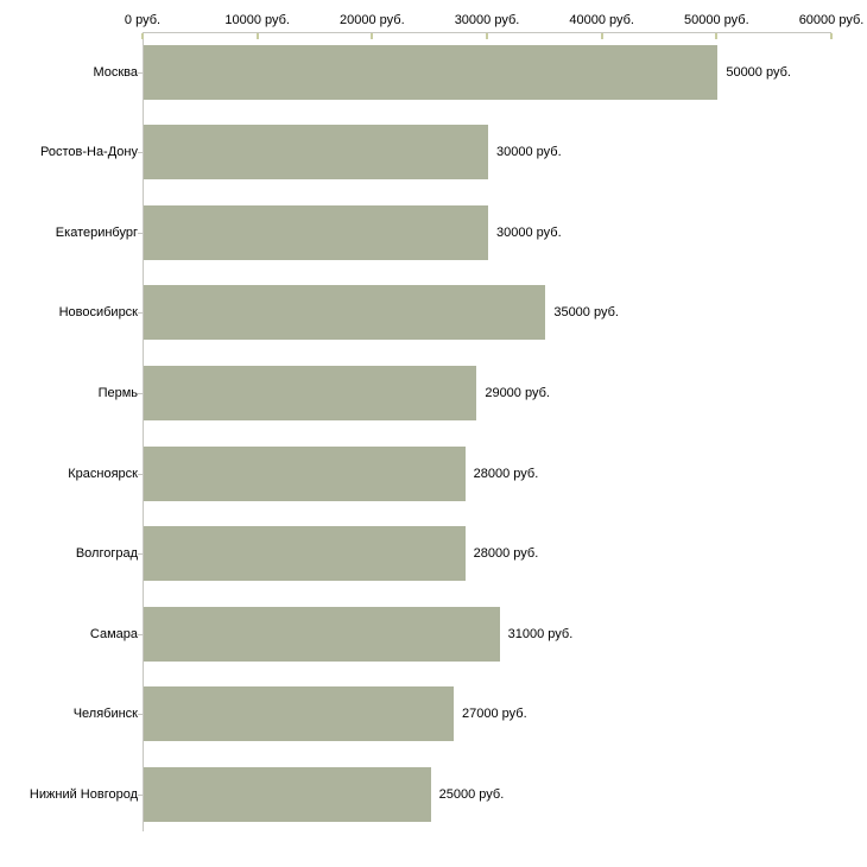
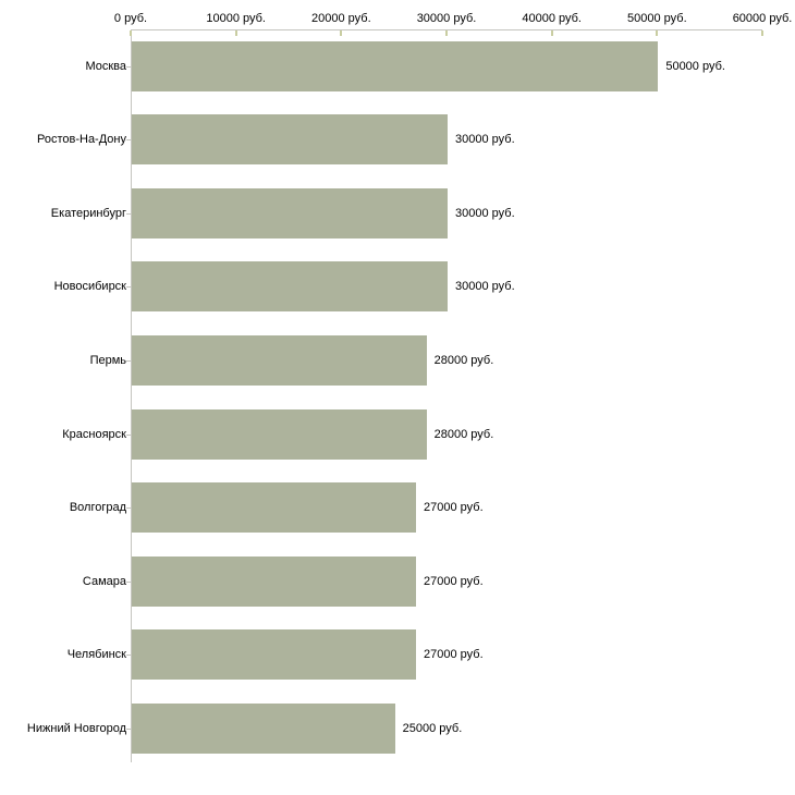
Новосибирск: 35000 -> 30000
Пермь: 29000 -> 28000
Волгоград: 28000 -> 27000
Самара: 31000 -> 27000
